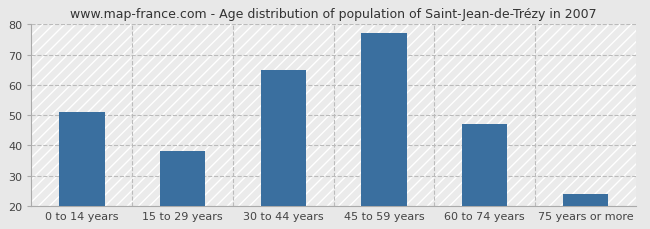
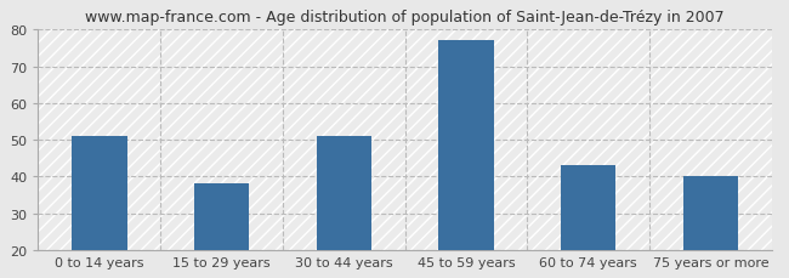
30 to 44 years: 65 -> 51
60 to 74 years: 47 -> 43
75 years or more: 24 -> 40
